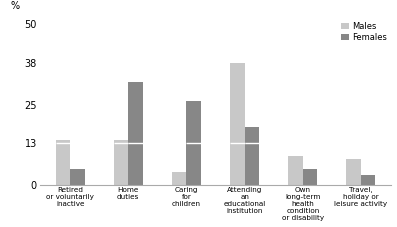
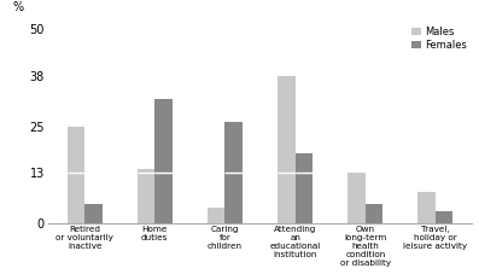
Males/Retired or voluntarily inactive: 14 -> 25
Males/Own long-term health condition or disability: 9 -> 13
